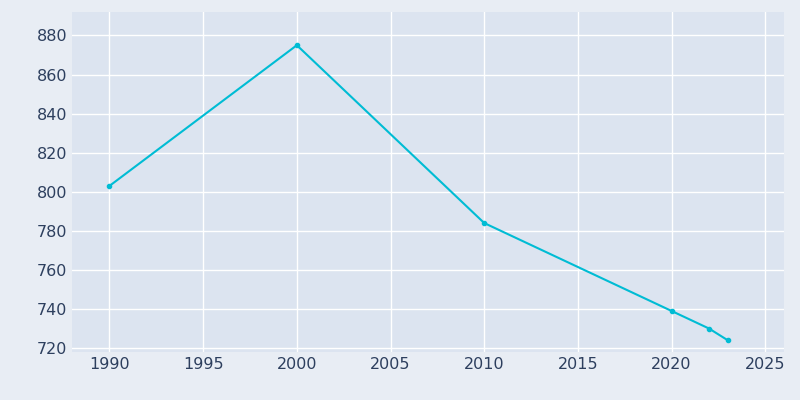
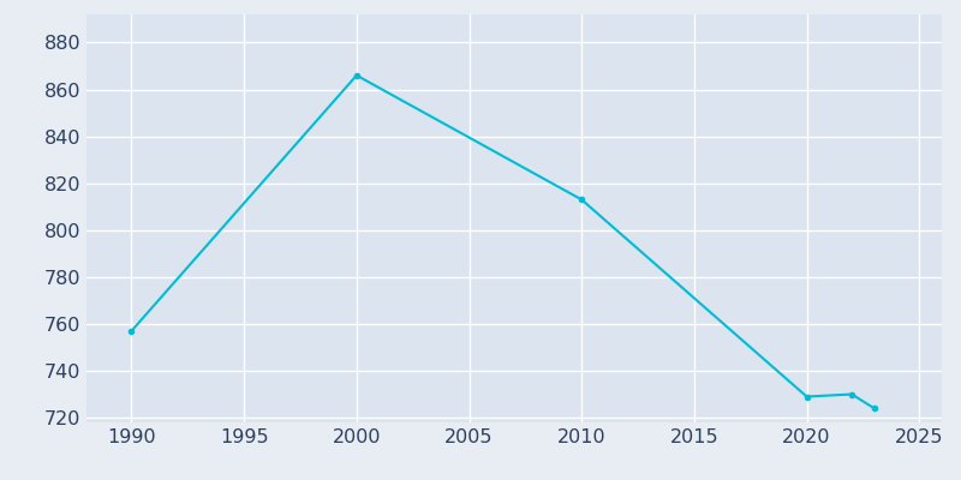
1990: 803 -> 757
2000: 875 -> 866
2010: 784 -> 813
2020: 739 -> 729
